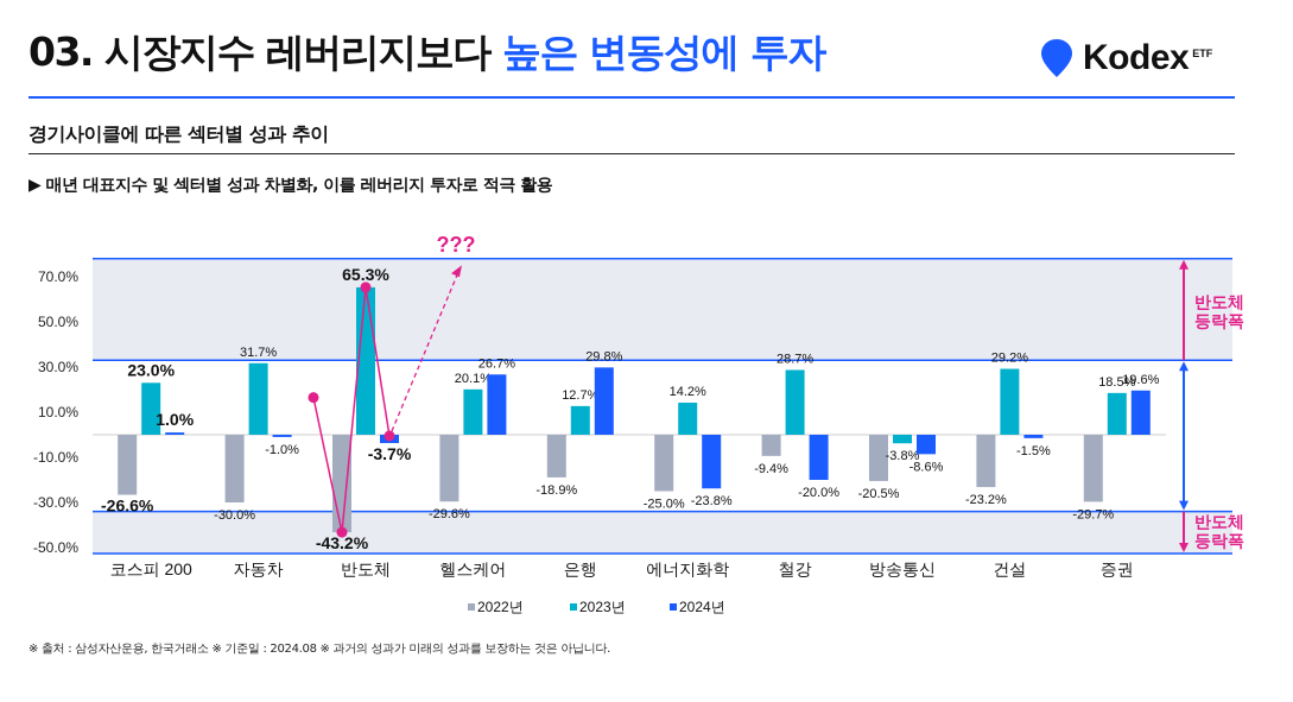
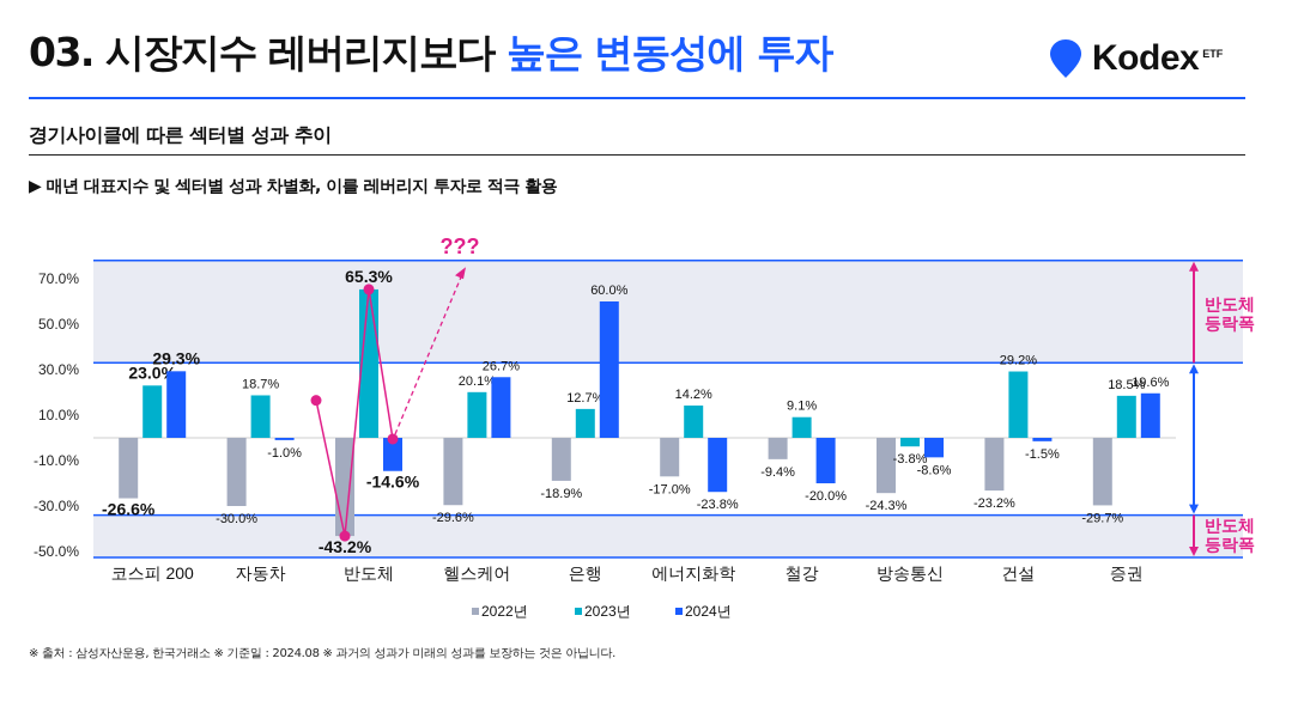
2024년/코스피 200: 1.0% -> 29.3%
2023년/자동차: 31.7% -> 18.7%
2024년/반도체: -3.7% -> -14.6%
2024년/은행: 29.8% -> 60.0%
2022년/에너지화학: -25.0% -> -17.0%
2023년/철강: 28.7% -> 9.1%
2022년/방송통신: -20.5% -> -24.3%
